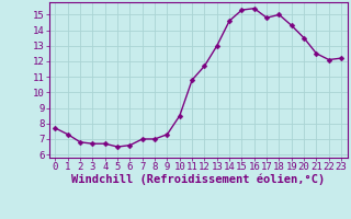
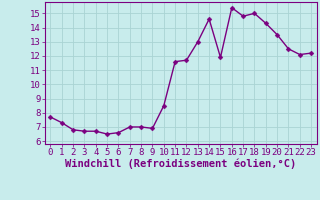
9: 7.3 -> 6.9
11: 10.8 -> 11.6
15: 15.3 -> 11.9
